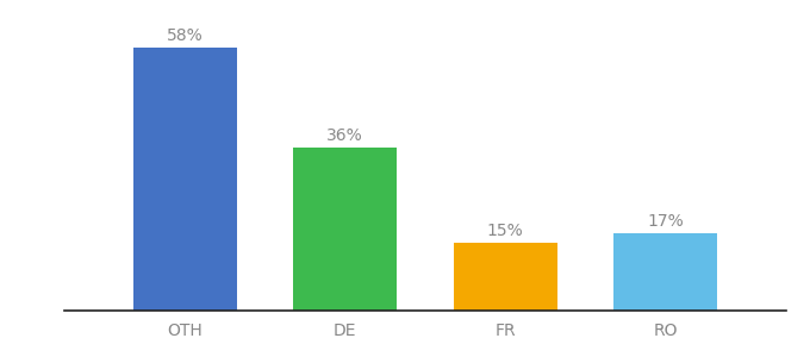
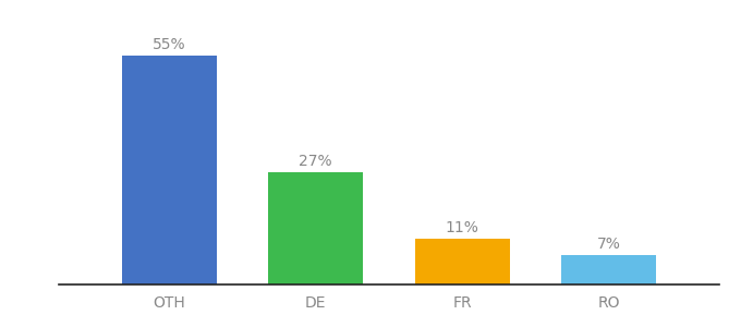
OTH: 58% -> 55%
DE: 36% -> 27%
FR: 15% -> 11%
RO: 17% -> 7%
